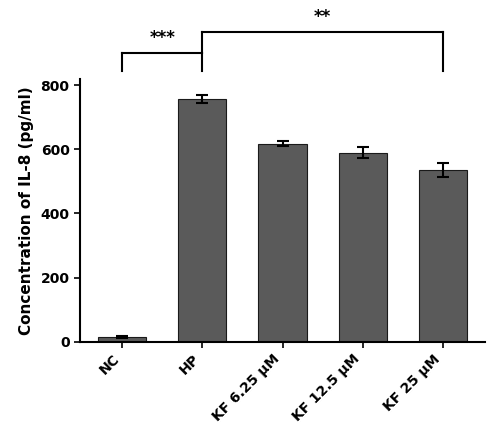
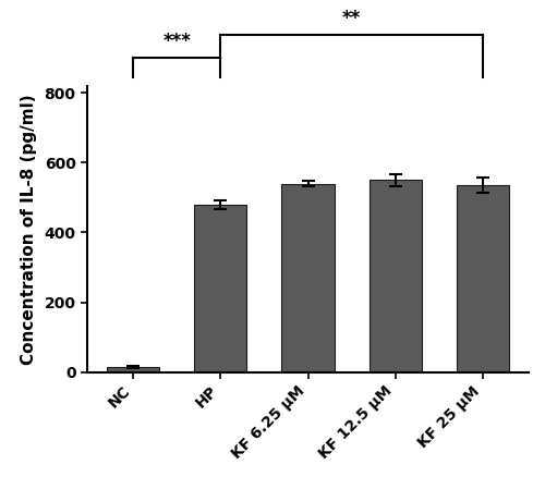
HP: 758 -> 480
KF 6.25 μM: 617 -> 540
KF 12.5 μM: 590 -> 550
